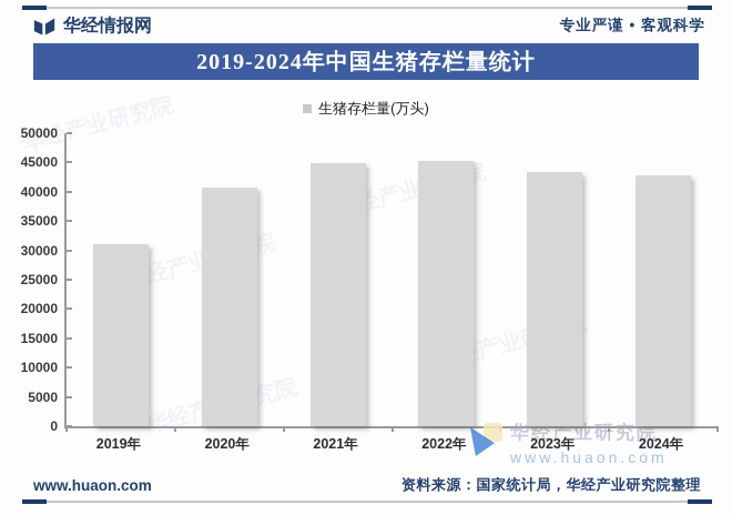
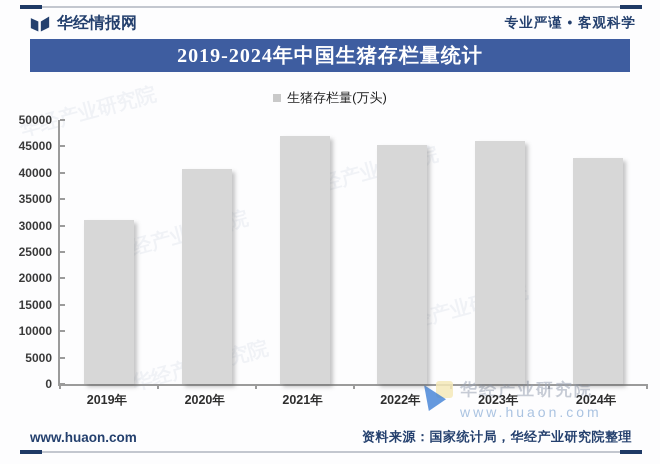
2021年: 45000 -> 47000
2023年: 43000 -> 46000
